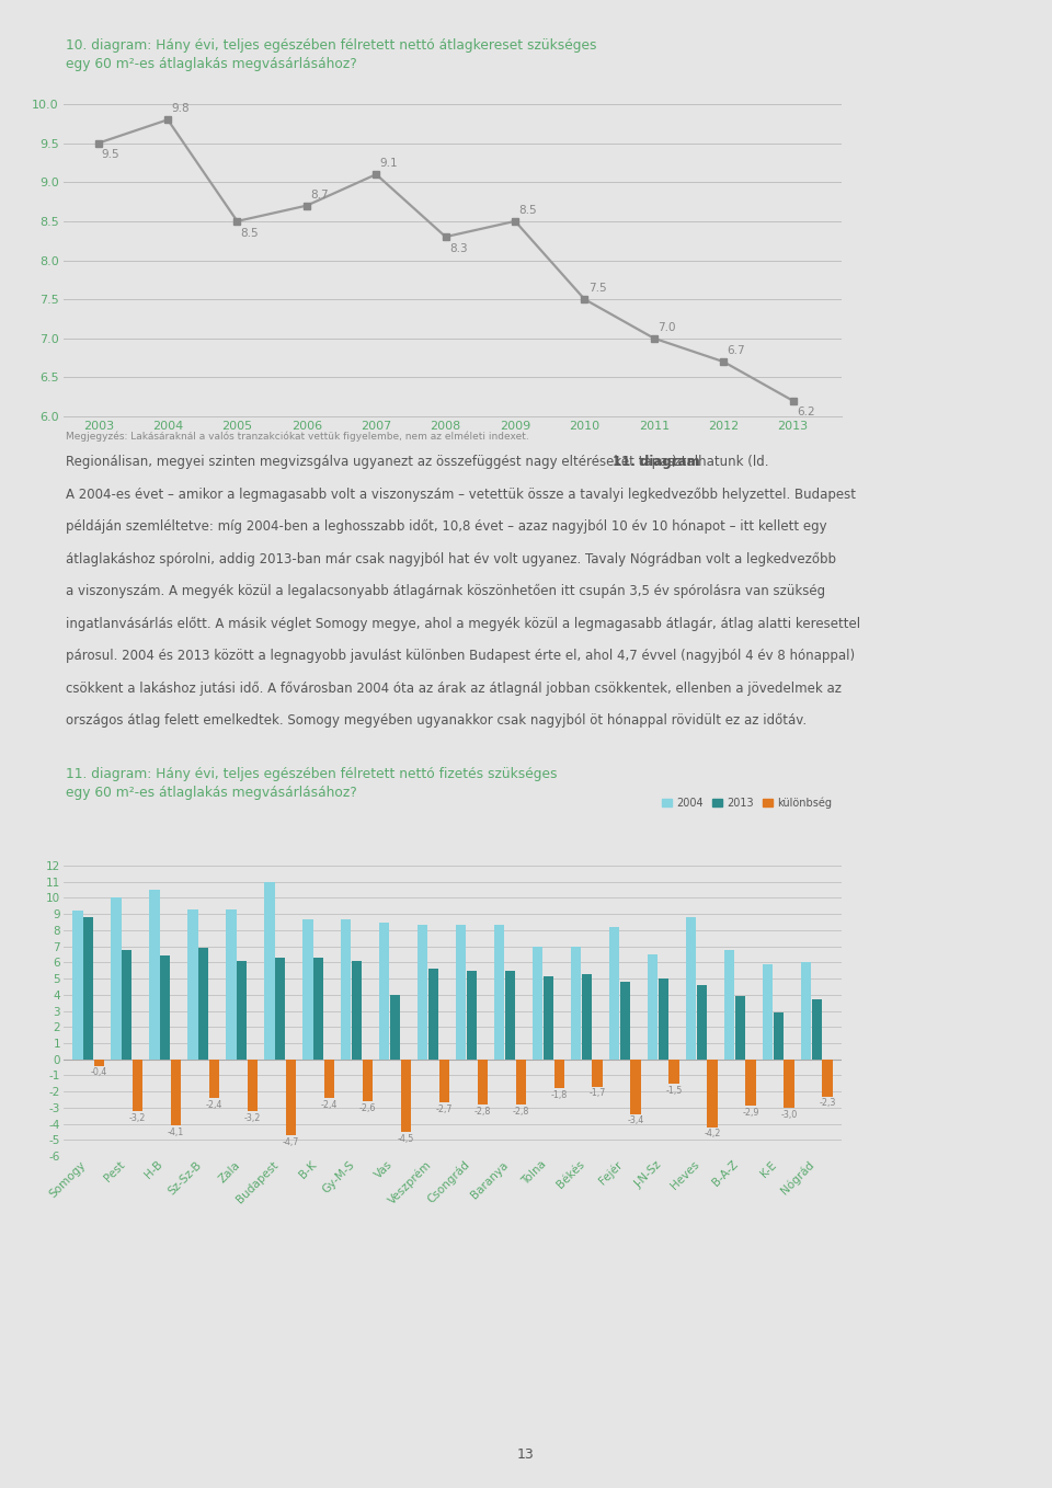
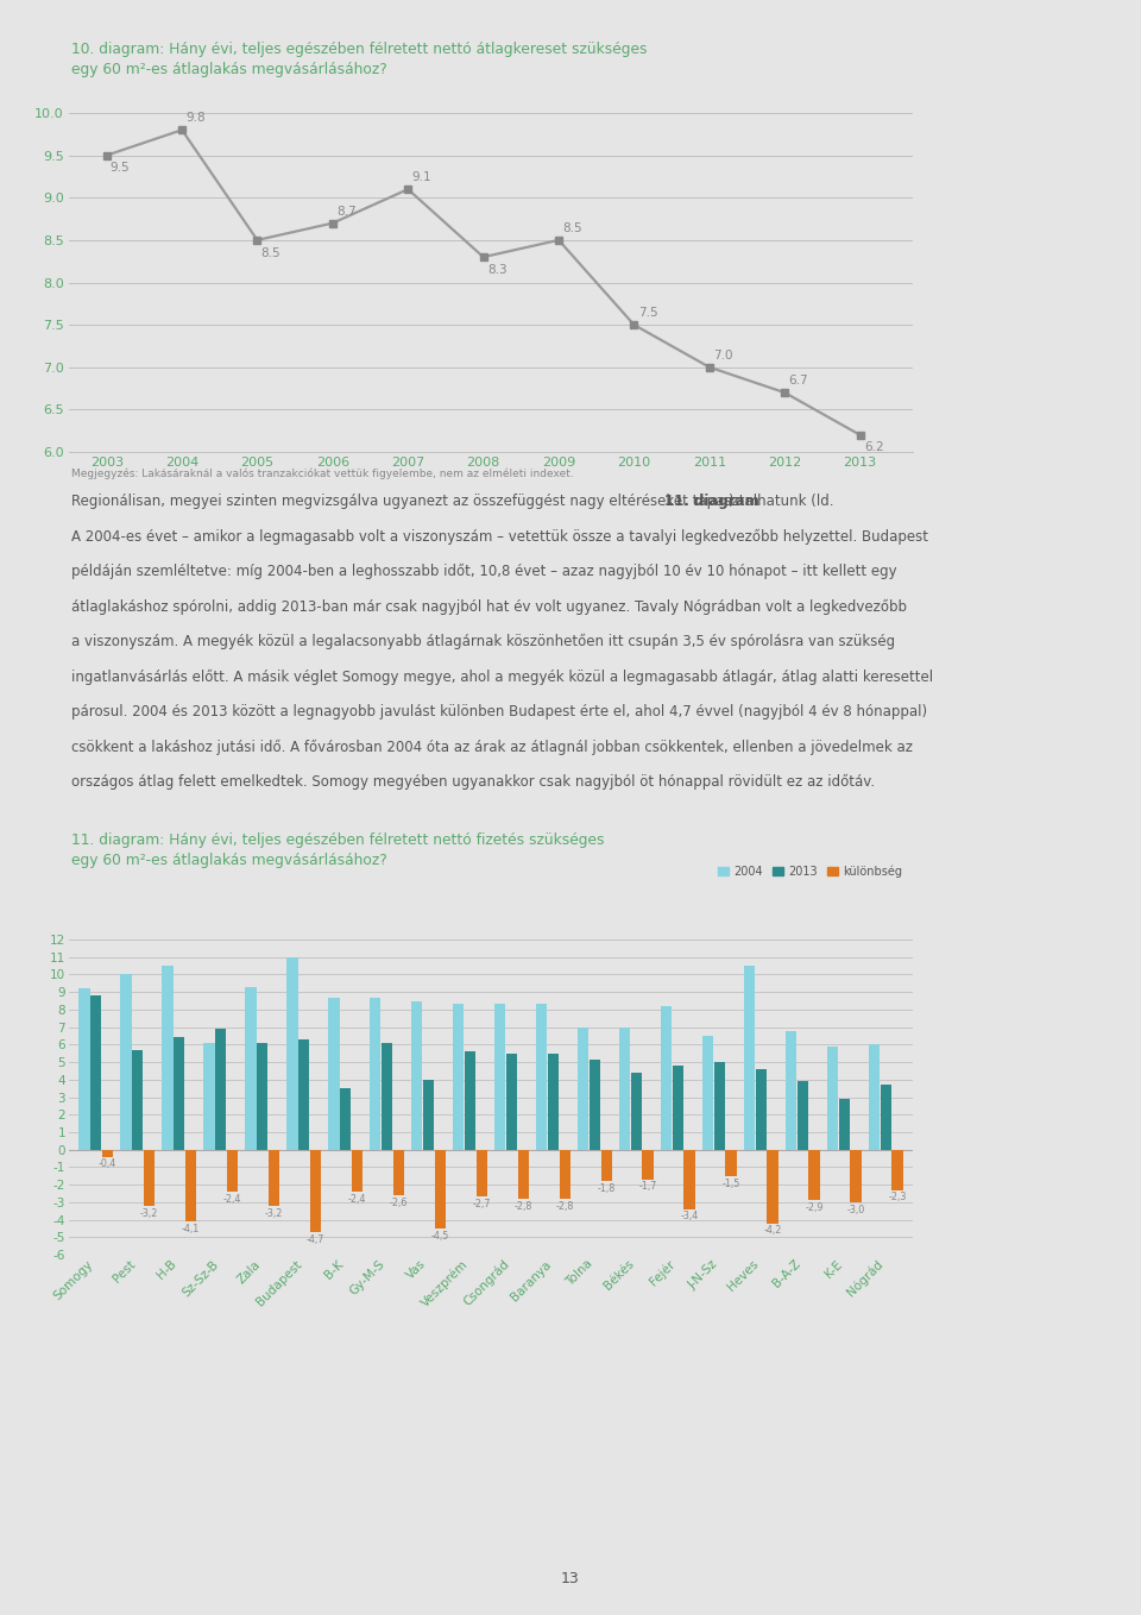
2013/Pest: 6.8 -> 5.7
2004/Sz-Sz-B: 9.3 -> 6.1
2013/B-K: 6.3 -> 3.5
2013/Békés: 5.2 -> 4.4
2004/Heves: 8.8 -> 10.5
